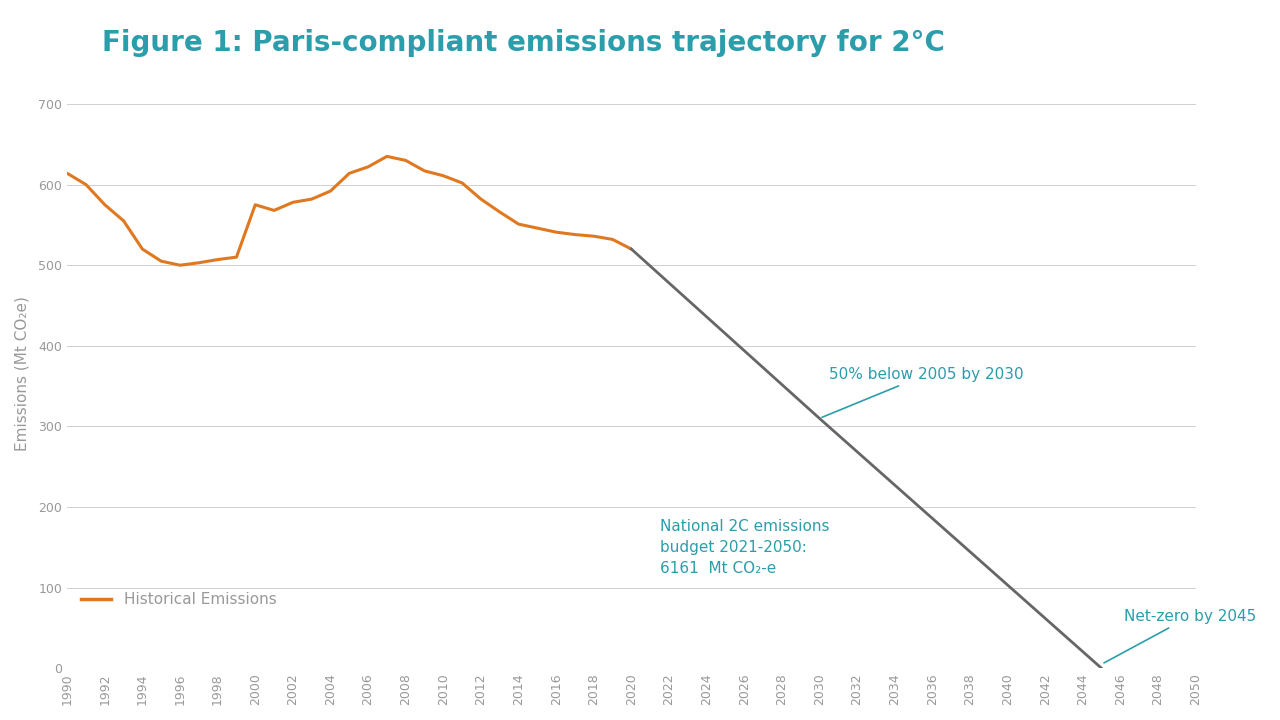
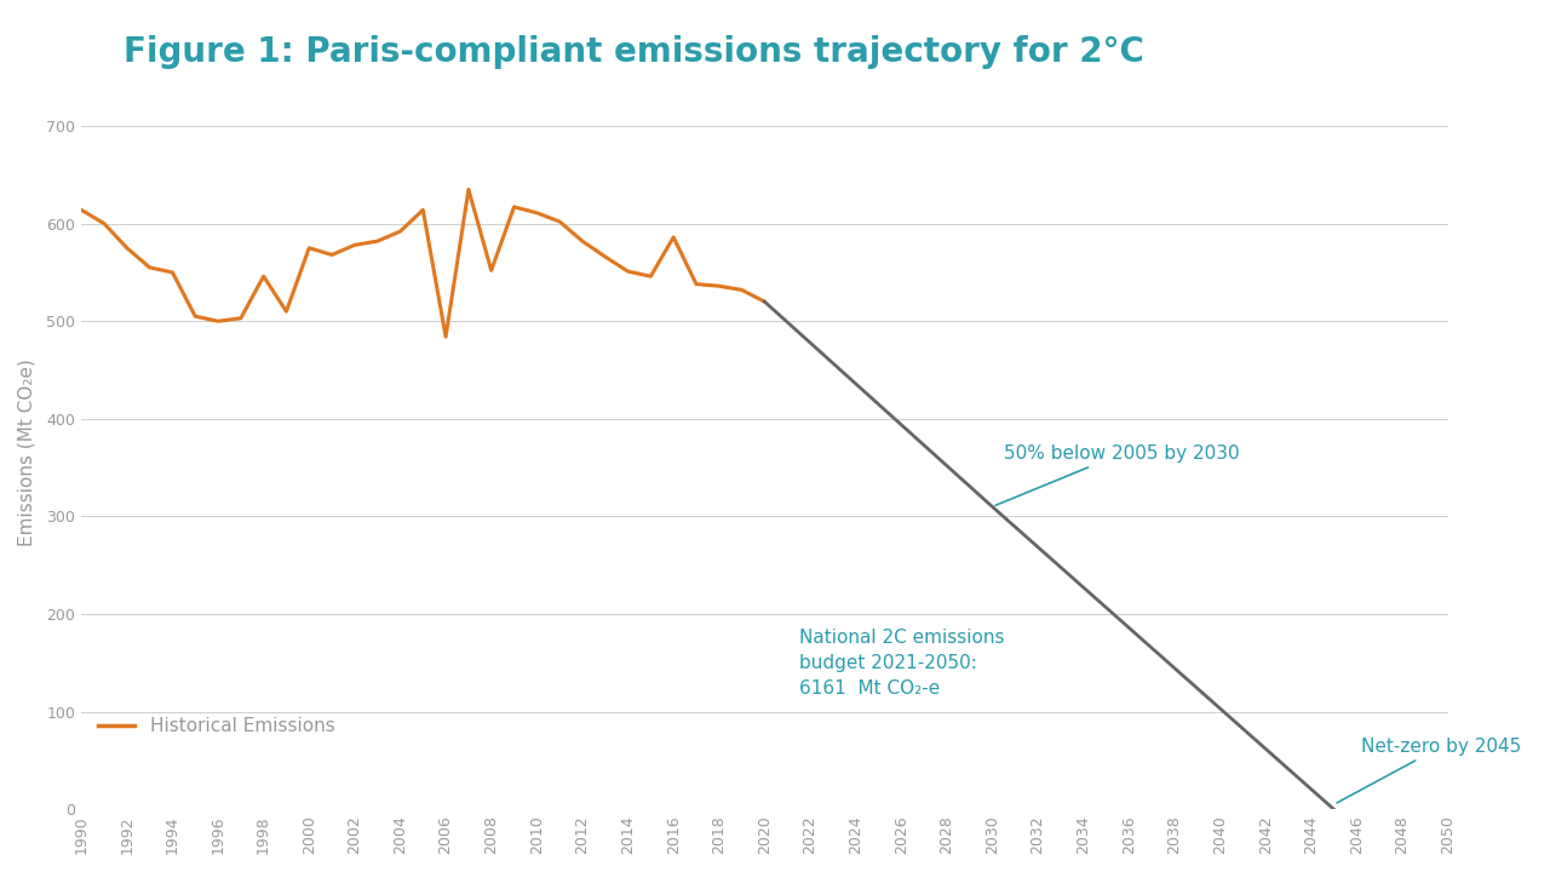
Historical Emissions/1994: 520 -> 550
Historical Emissions/1998: 507 -> 546
Historical Emissions/2006: 622 -> 484
Historical Emissions/2008: 630 -> 552
Historical Emissions/2016: 541 -> 586
